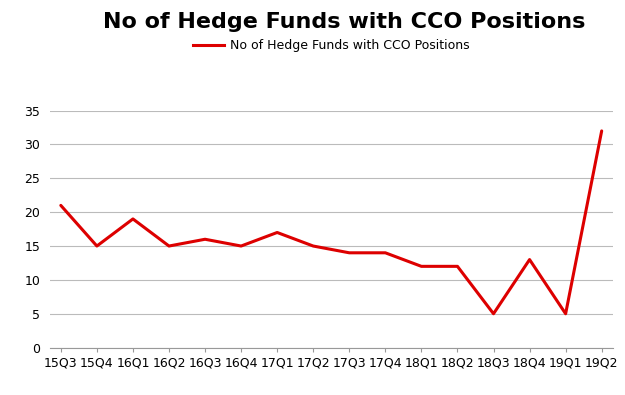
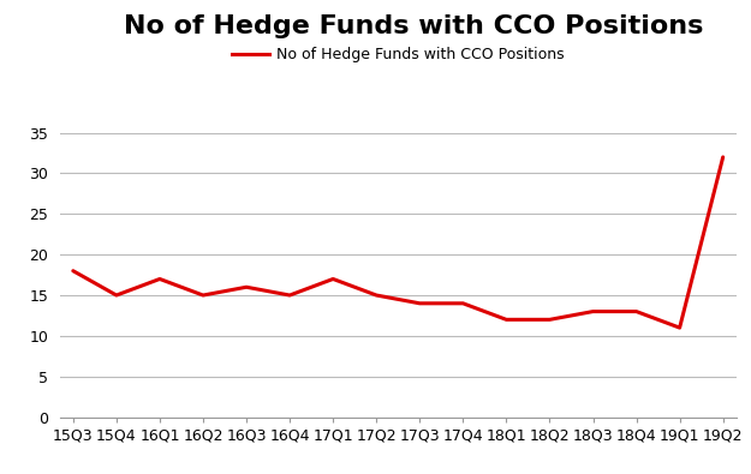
15Q3: 21 -> 18
16Q1: 19 -> 17
18Q3: 5 -> 13
19Q1: 5 -> 11
